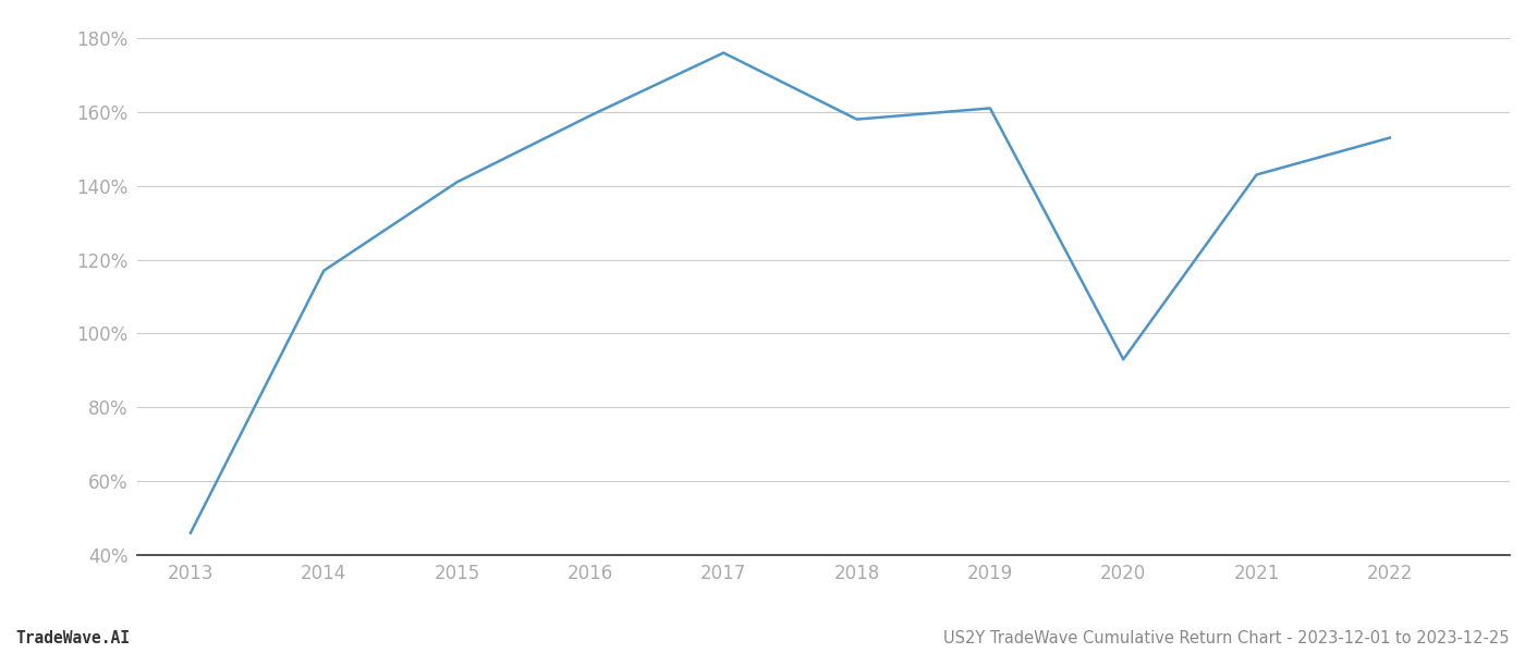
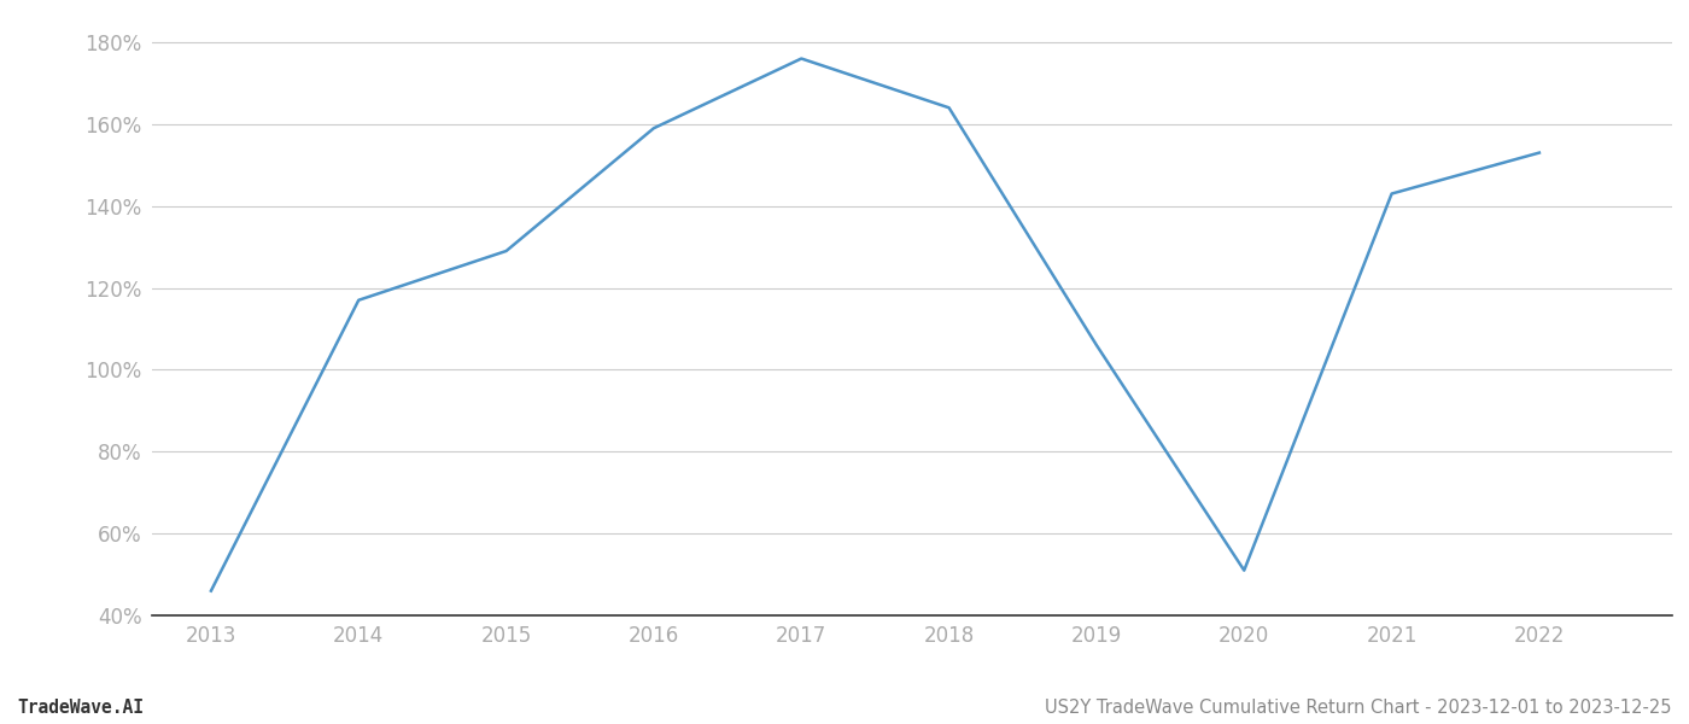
2015: 141% -> 129%
2018: 158% -> 164%
2019: 161% -> 106%
2020: 93% -> 51%
